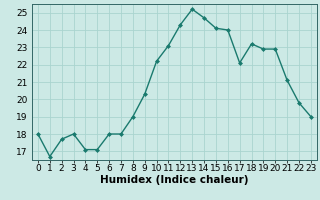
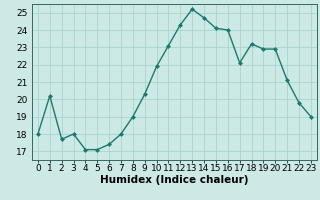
1: 16.7 -> 20.2
6: 18.0 -> 17.4
10: 22.2 -> 21.9
